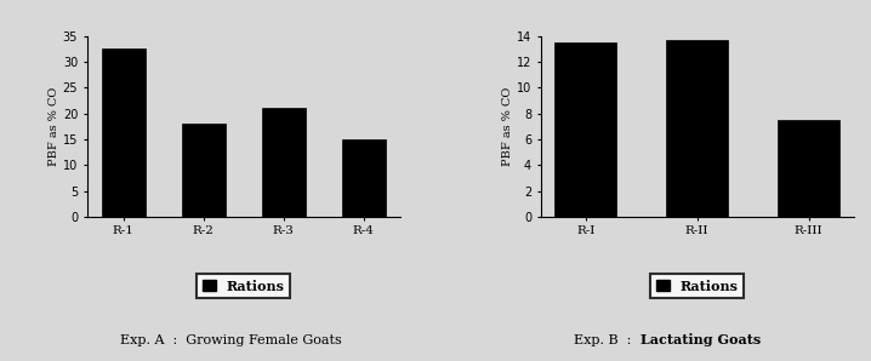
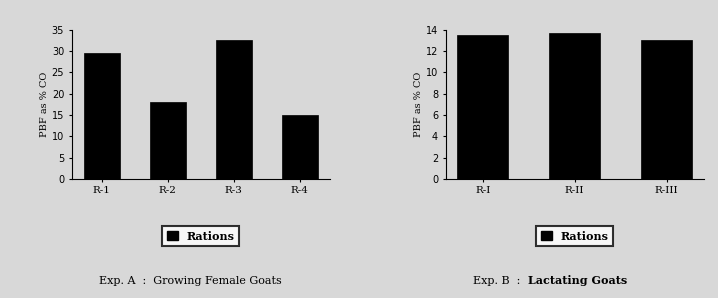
R-1: 32.5 -> 29.5
R-3: 21.0 -> 32.5
R-III: 7.5 -> 13.0
